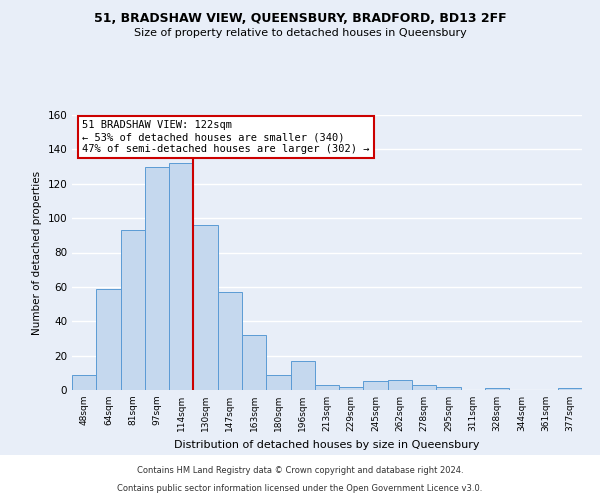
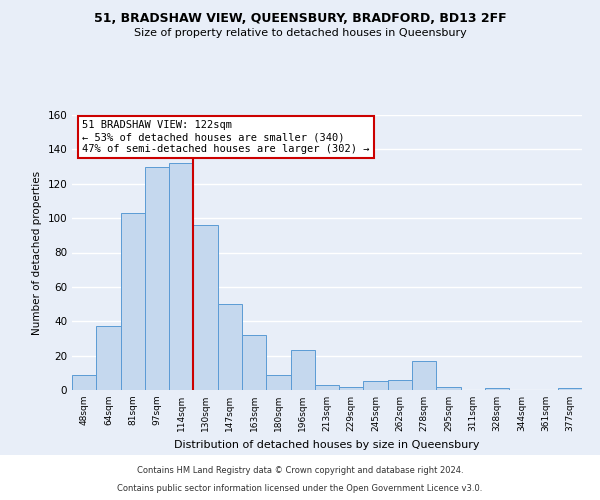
64sqm: 59 -> 37
81sqm: 93 -> 103
147sqm: 57 -> 50
196sqm: 17 -> 23
278sqm: 3 -> 17
